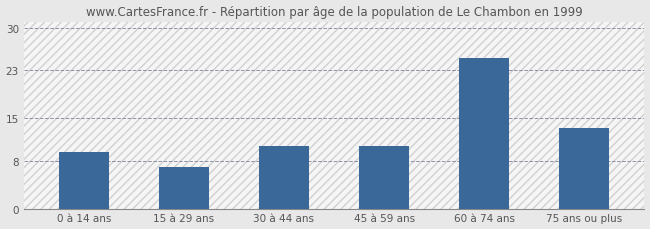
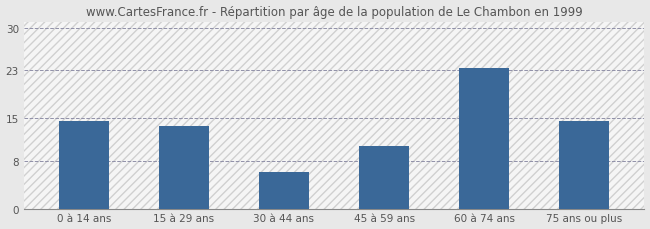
0 à 14 ans: 9.5 -> 14.6
15 à 29 ans: 7.0 -> 13.8
30 à 44 ans: 10.5 -> 6.2
60 à 74 ans: 25.0 -> 23.4
75 ans ou plus: 13.5 -> 14.6
